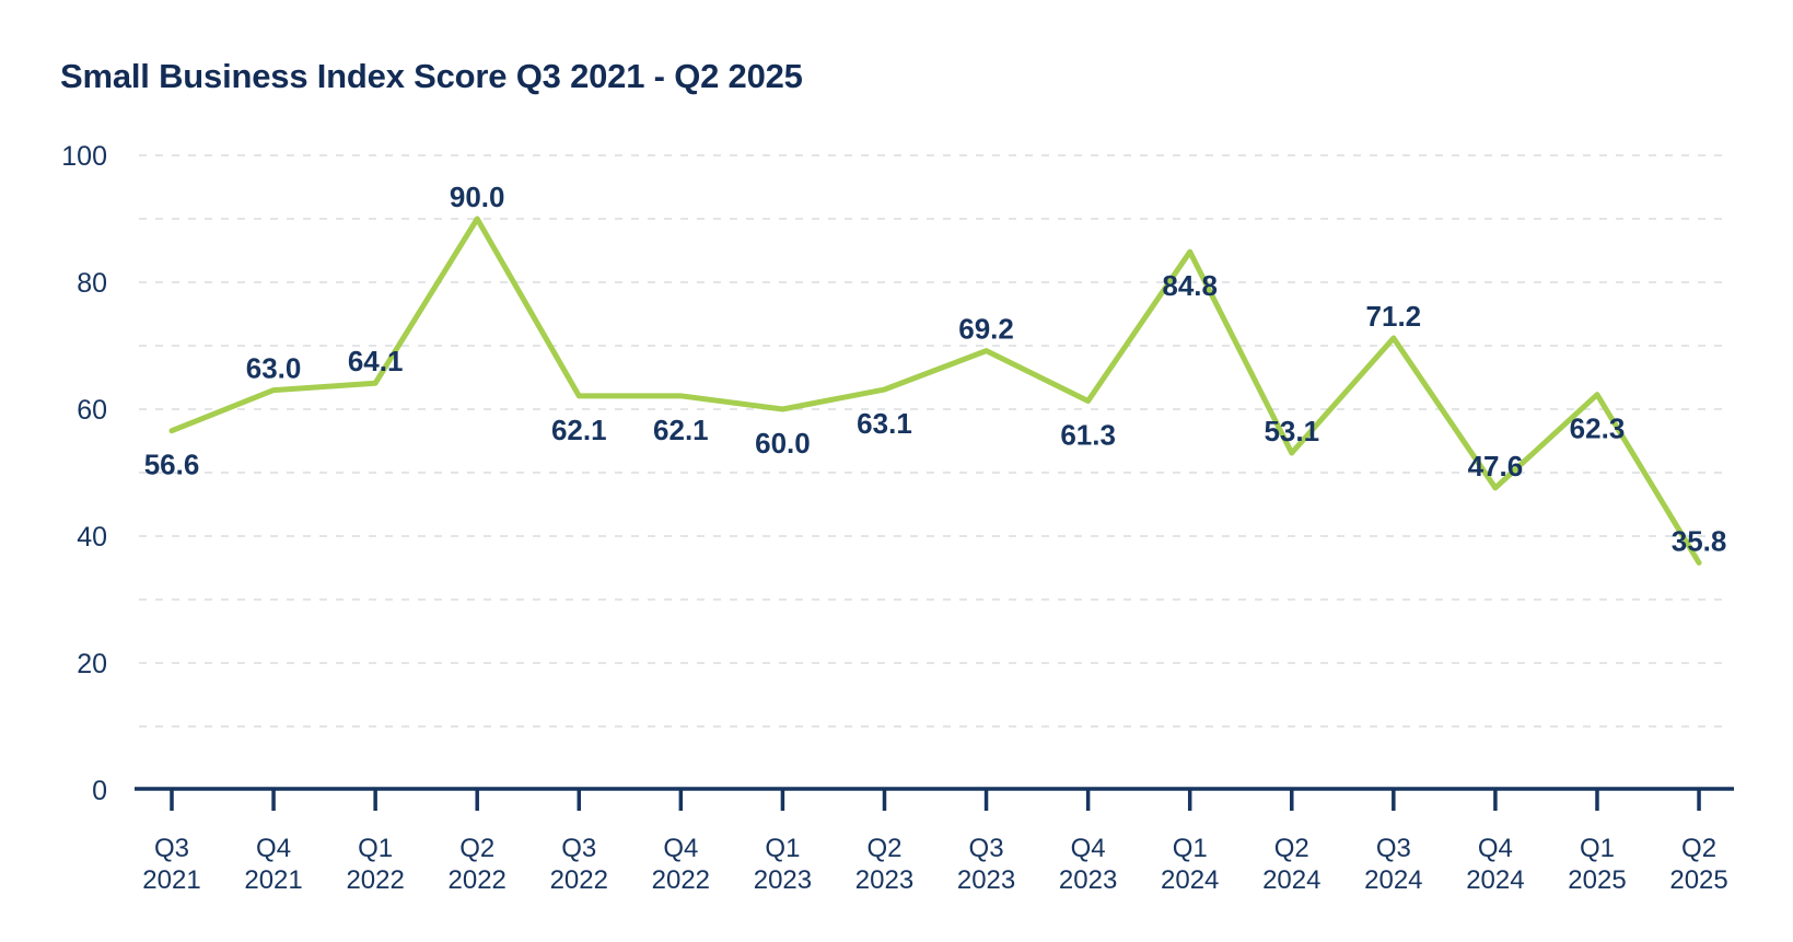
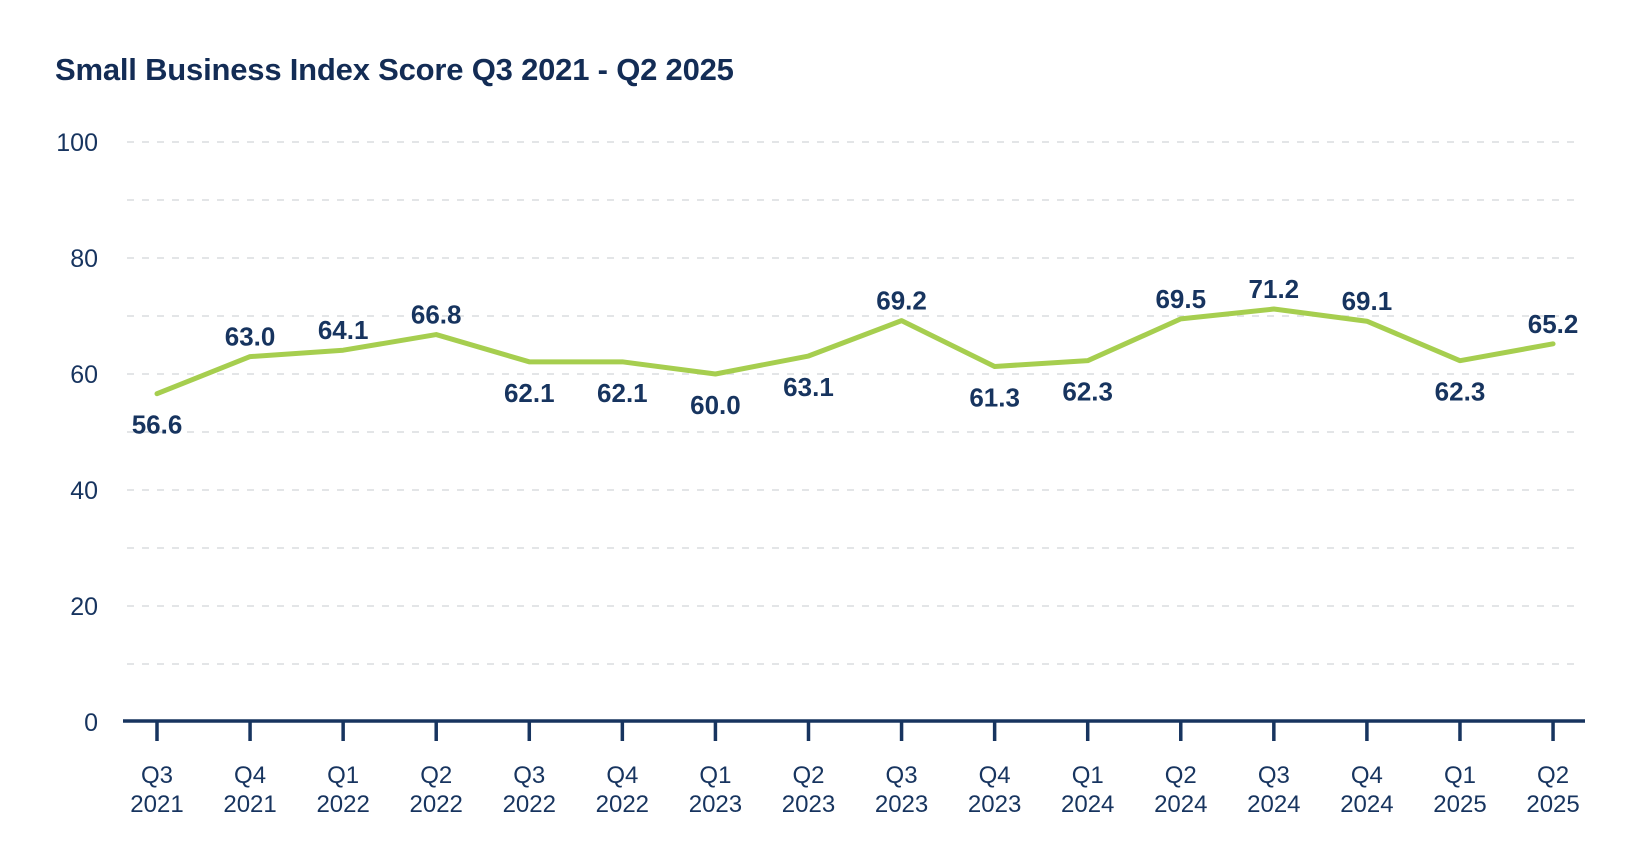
Q2 2022: 90.0 -> 66.8
Q1 2024: 84.8 -> 62.3
Q2 2024: 53.1 -> 69.5
Q4 2024: 47.6 -> 69.1
Q2 2025: 35.8 -> 65.2
